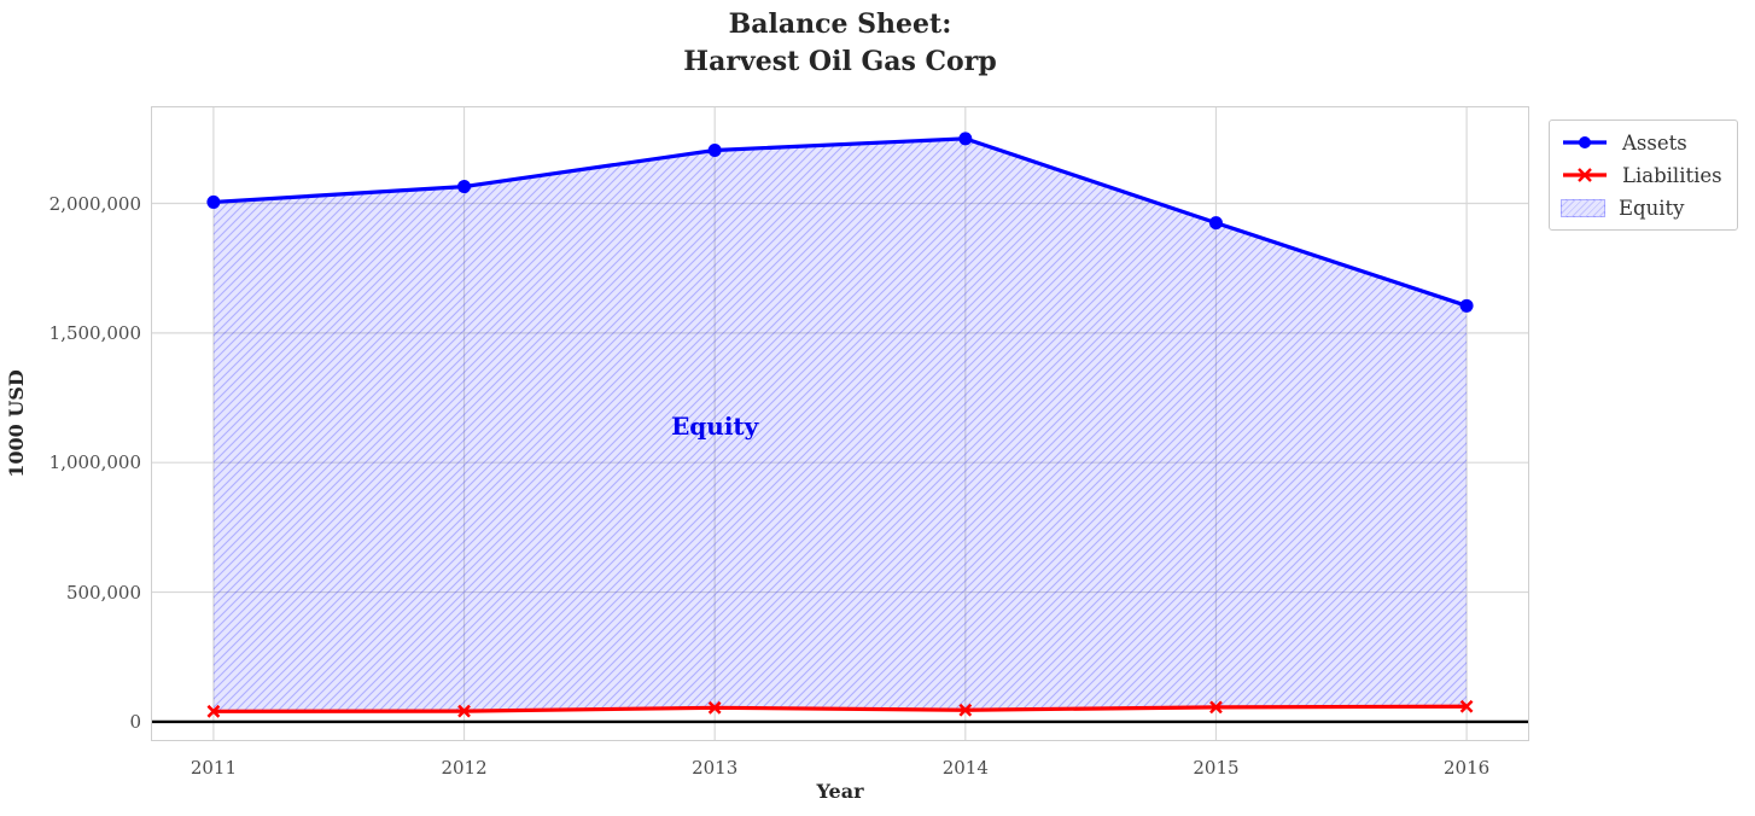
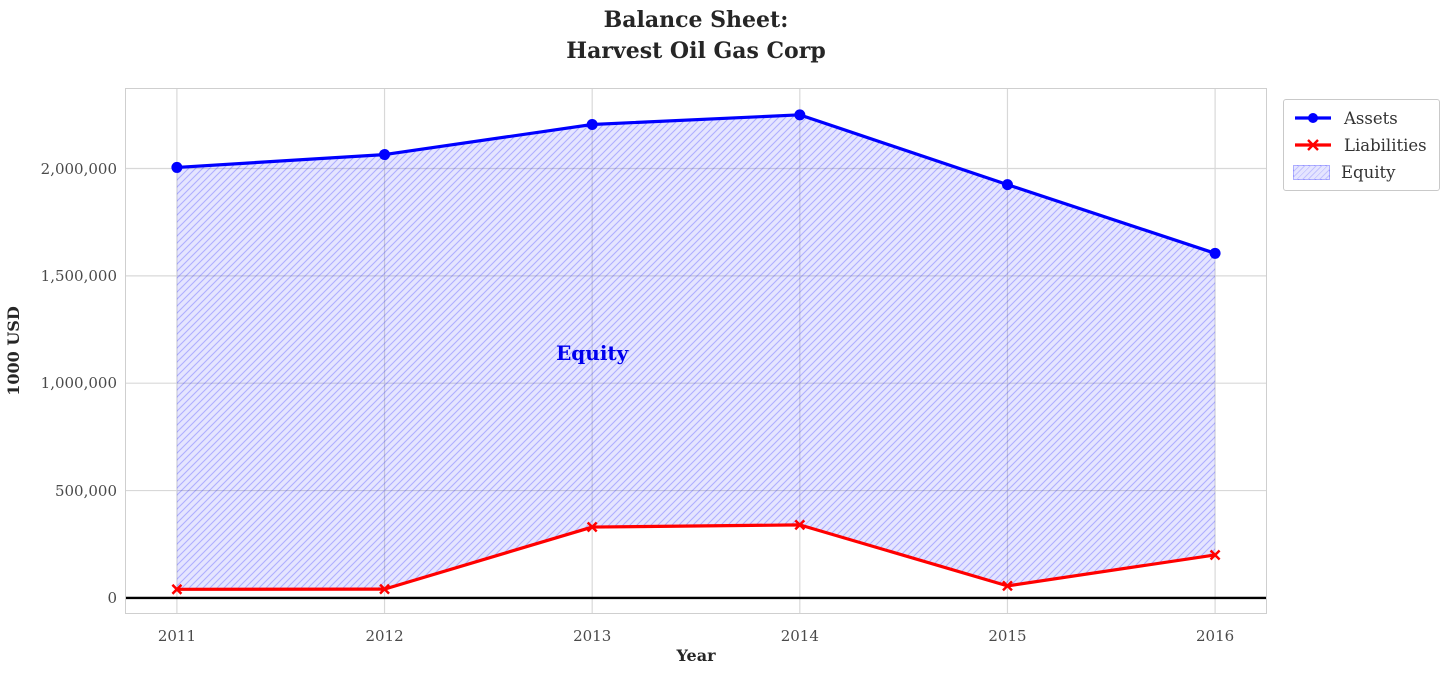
Liabilities/2013: 50000 -> 330000
Liabilities/2014: 40000 -> 340000
Liabilities/2016: 60000 -> 200000
